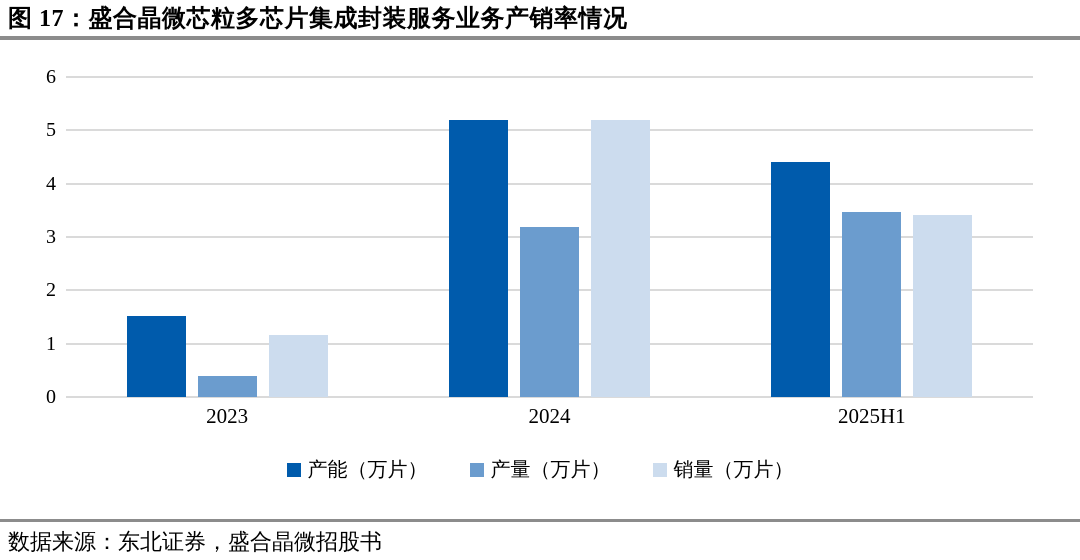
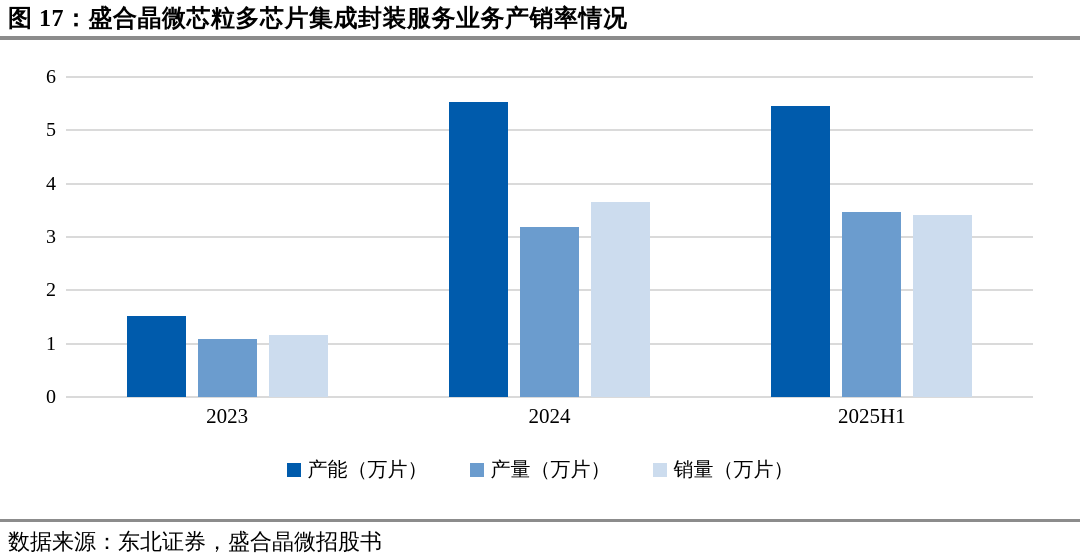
产量（万片）/2023: 0.4 -> 1.1
产能（万片）/2024: 5.2 -> 5.5
销量（万片）/2024: 5.2 -> 3.7
产能（万片）/2025H1: 4.4 -> 5.5
